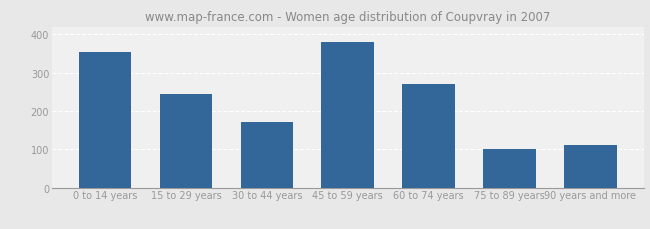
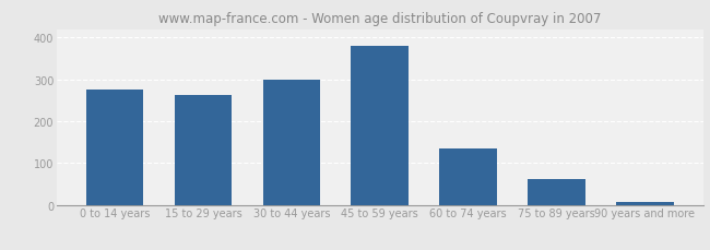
0 to 14 years: 355 -> 275
15 to 29 years: 245 -> 262
30 to 44 years: 170 -> 300
60 to 74 years: 270 -> 135
75 to 89 years: 100 -> 62
90 years and more: 110 -> 7
